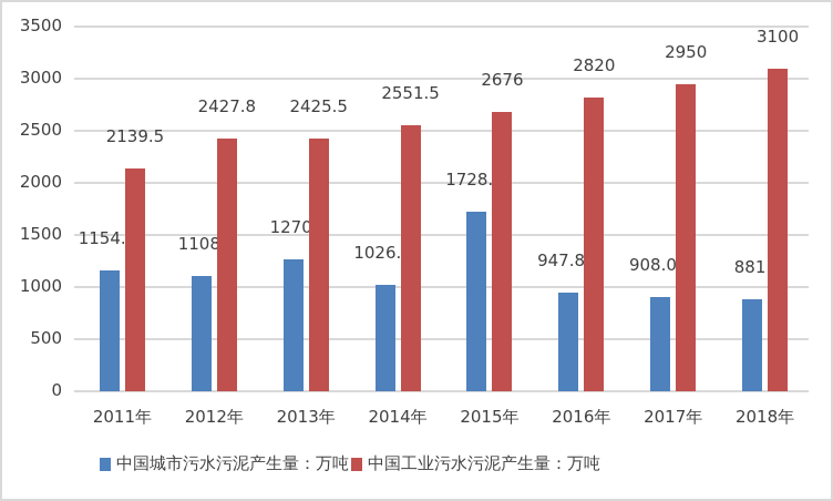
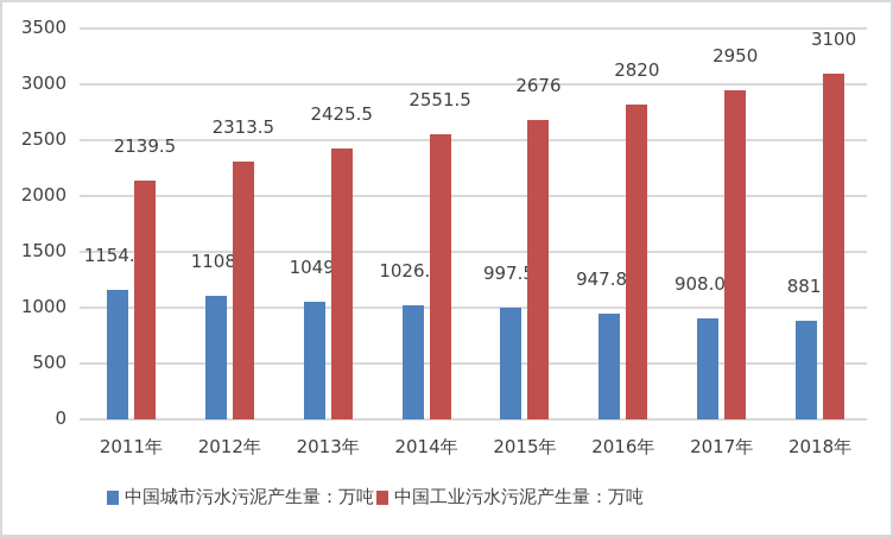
中国工业污水污泥产生量：万吨/2012年: 2427.8 -> 2313.5
中国城市污水污泥产生量：万吨/2013年: 1270 -> 1049
中国城市污水污泥产生量：万吨/2015年: 1728.6 -> 997.5
